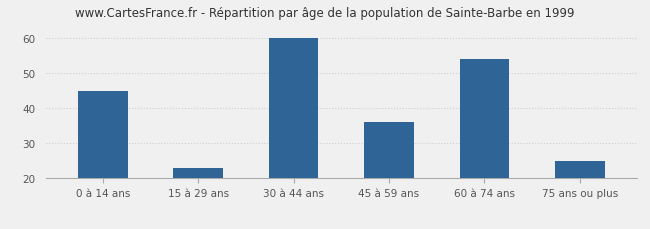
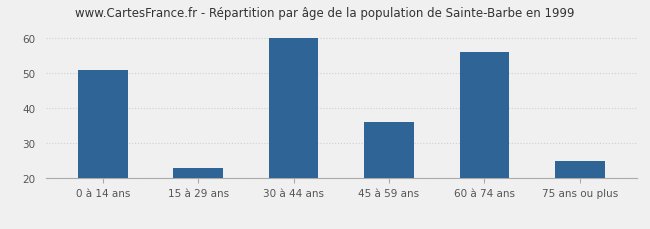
0 à 14 ans: 45 -> 51
60 à 74 ans: 54 -> 56
